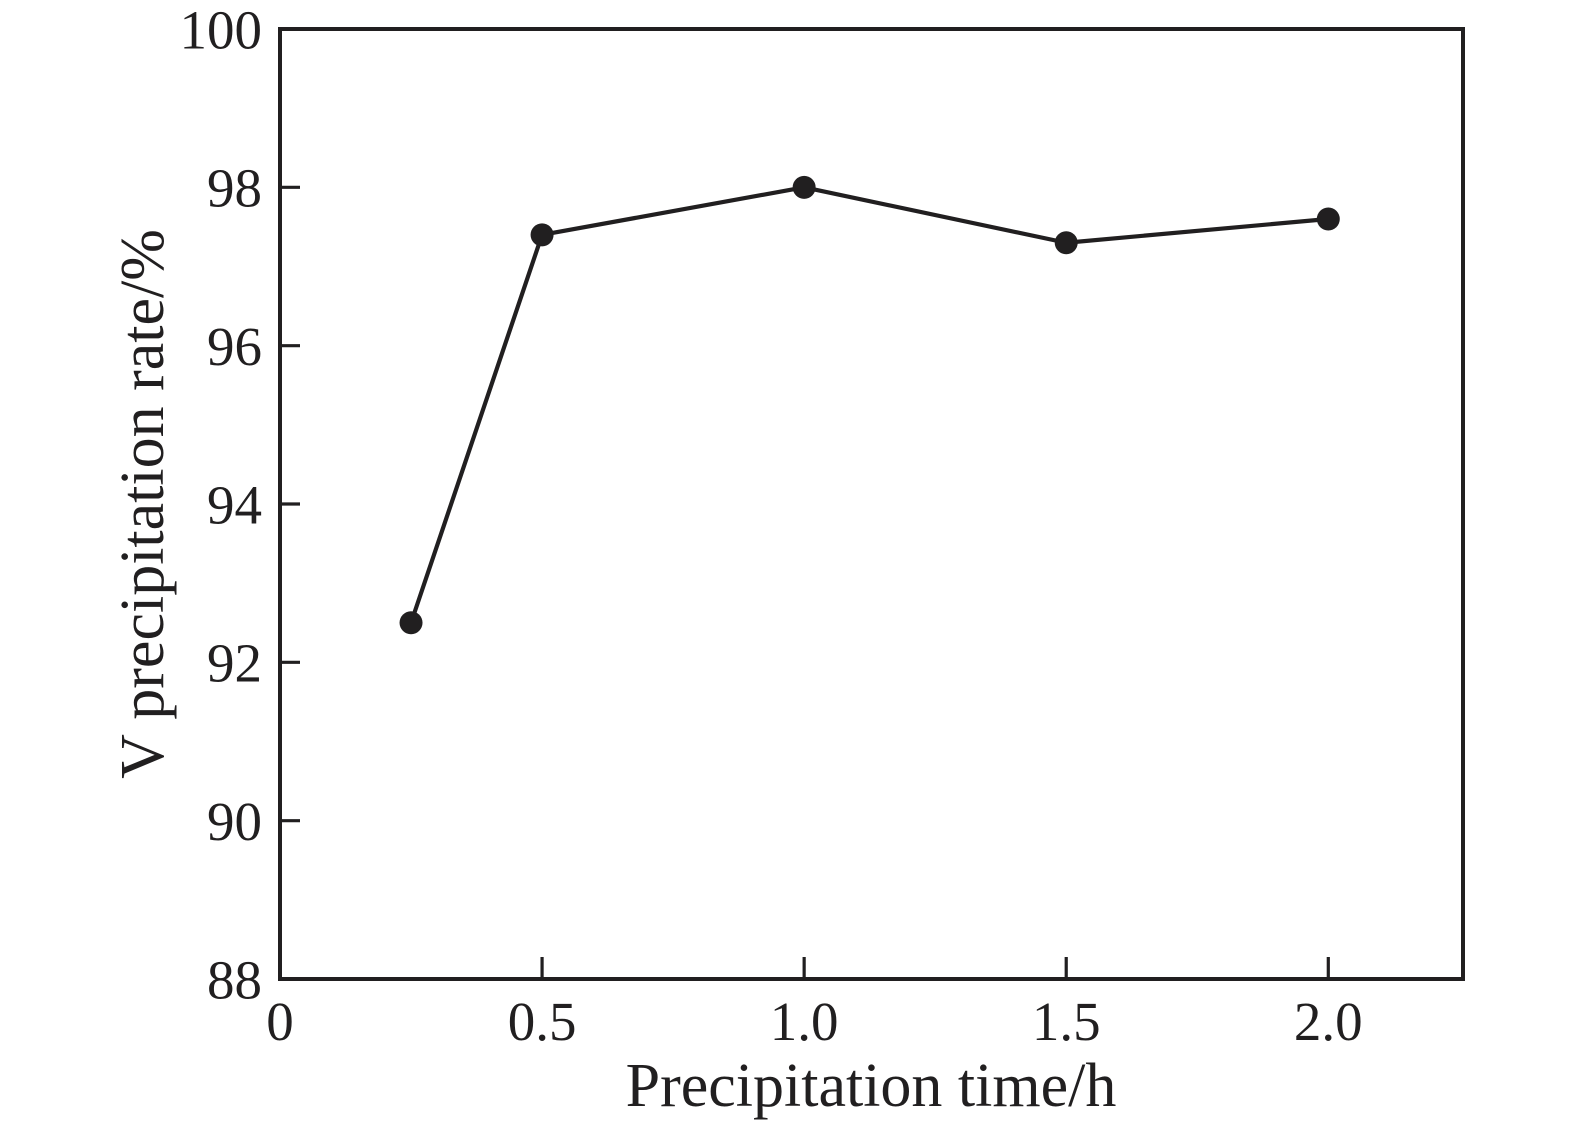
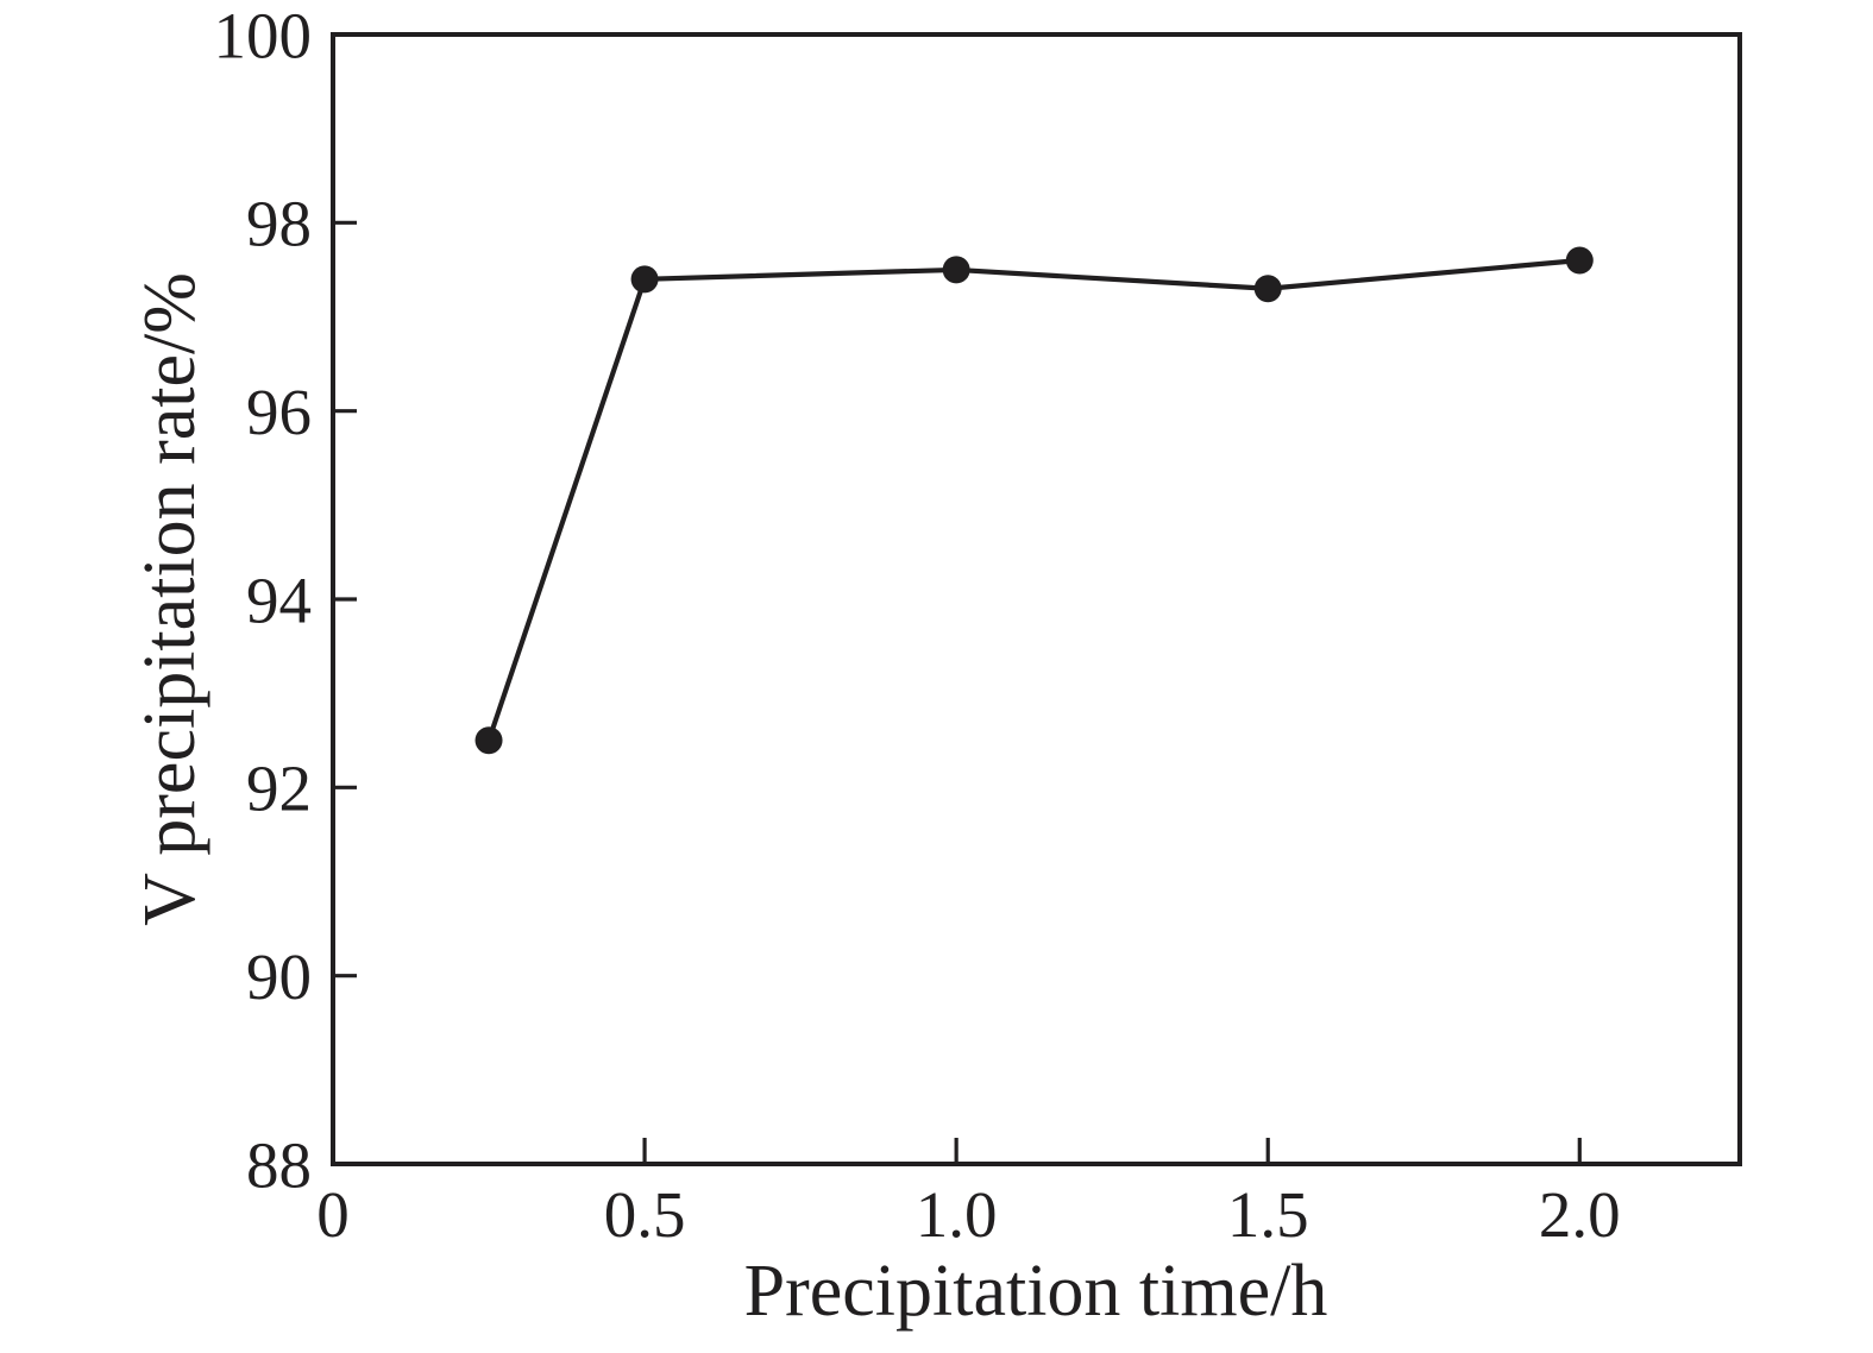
1.0: 98.0 -> 97.5
